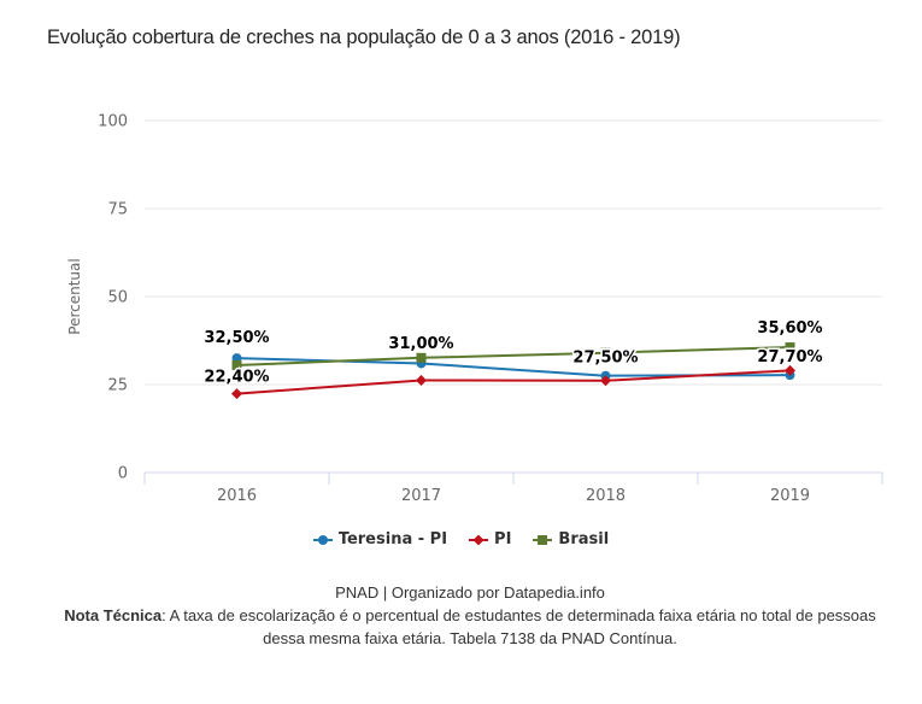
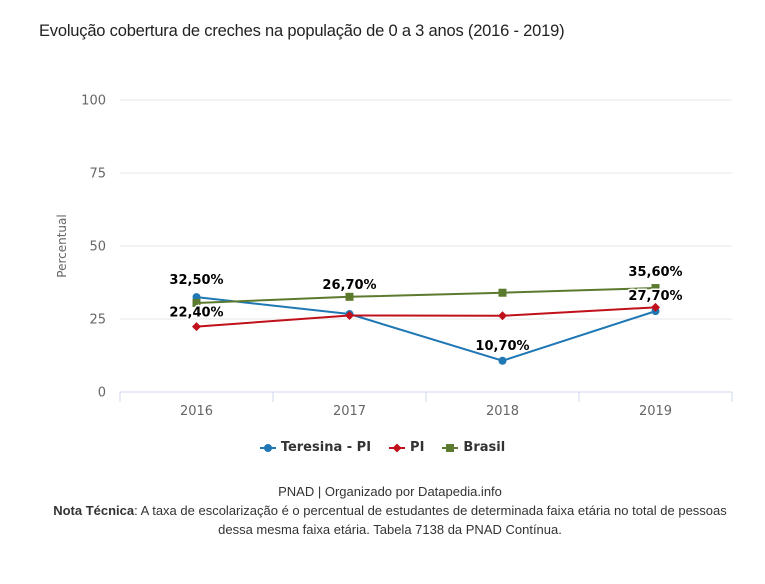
Teresina - PI/2017: 31,00% -> 26,70%
Teresina - PI/2018: 27,50% -> 10,70%
